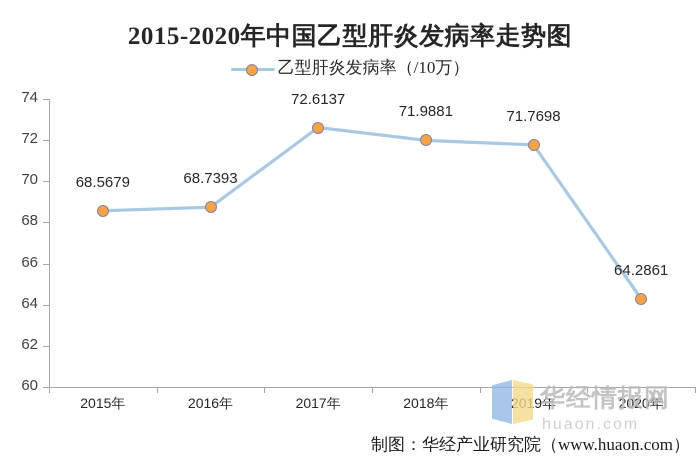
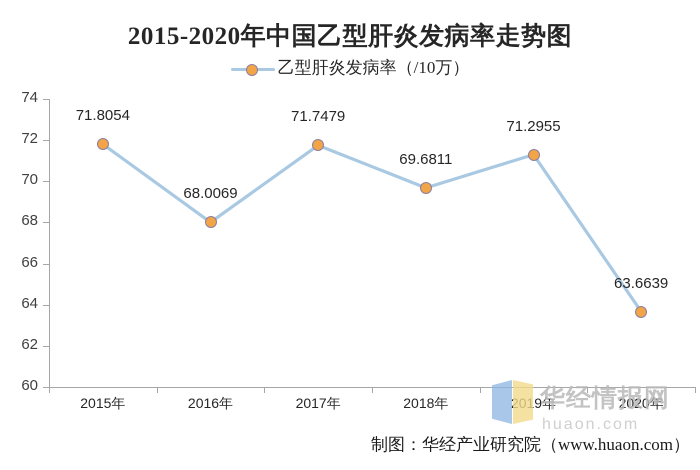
2015年: 68.5679 -> 71.8054
2016年: 68.7393 -> 68.0069
2017年: 72.6137 -> 71.7479
2018年: 71.9881 -> 69.6811
2019年: 71.7698 -> 71.2955
2020年: 64.2861 -> 63.6639
